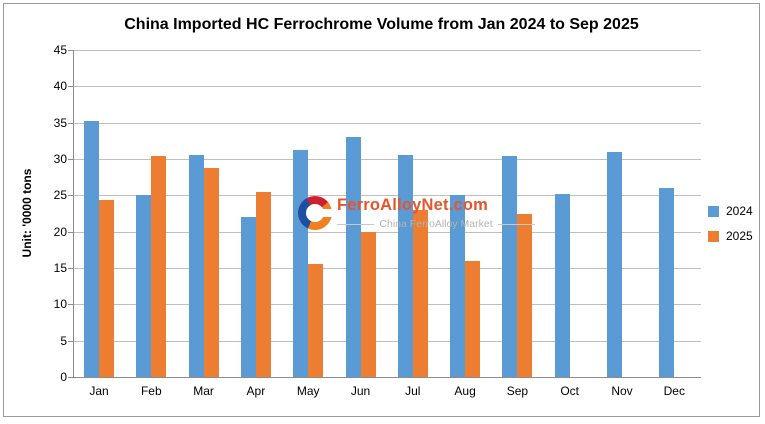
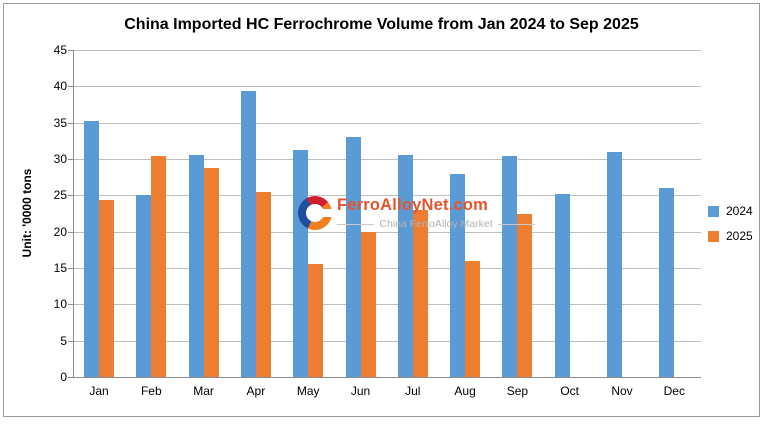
2024/Apr: 22 -> 39
2024/Aug: 25 -> 28
